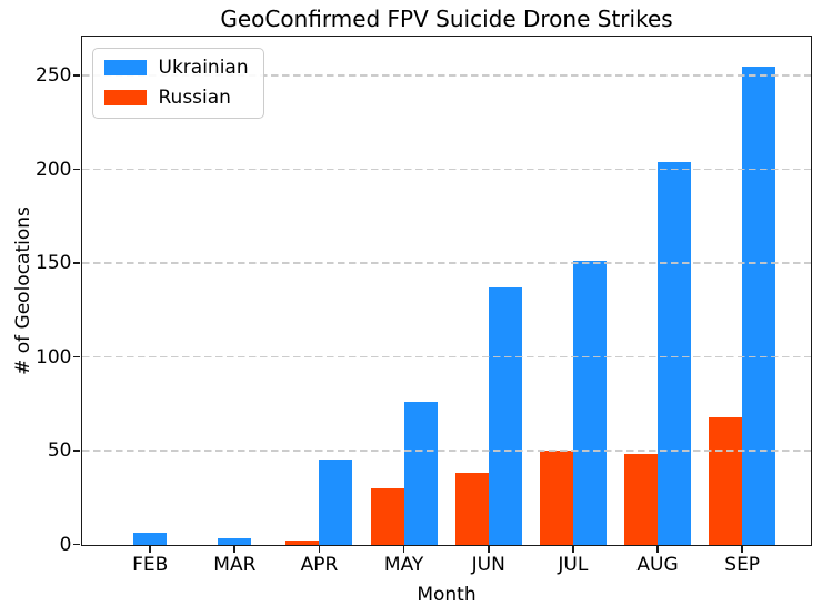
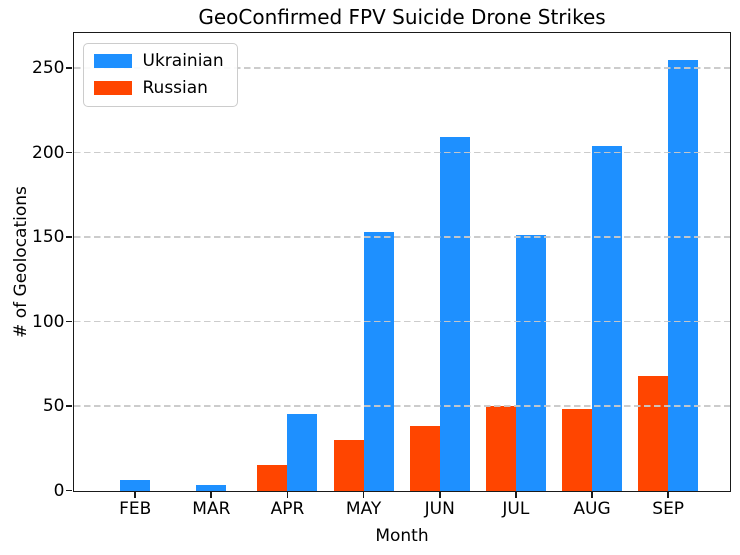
Russian/APR: 2 -> 15
Ukrainian/MAY: 76 -> 153
Ukrainian/JUN: 137 -> 209
